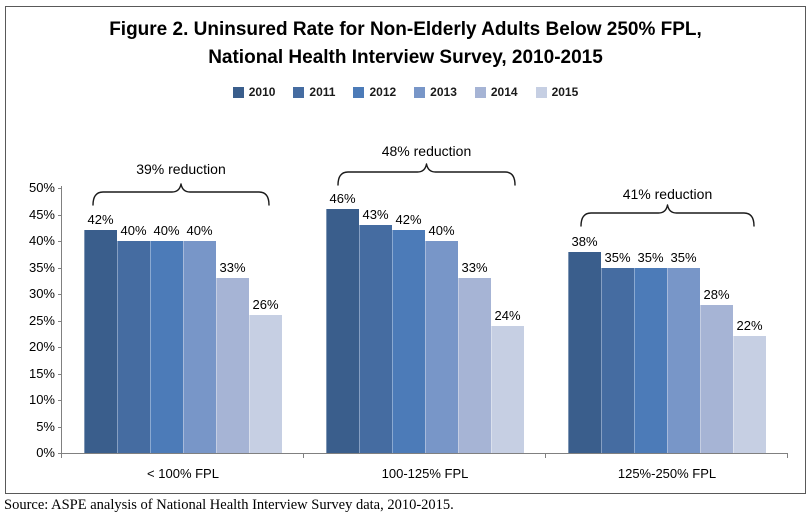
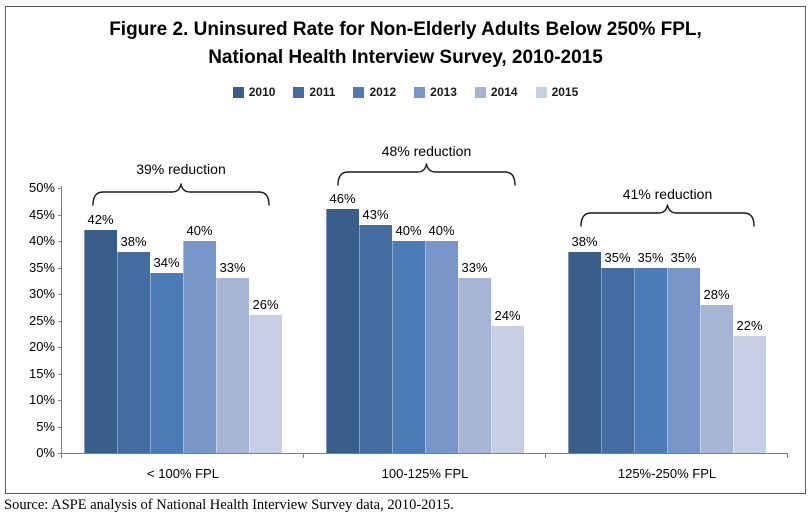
2011/< 100% FPL: 40% -> 38%
2012/< 100% FPL: 40% -> 34%
2012/100-125% FPL: 42% -> 40%
